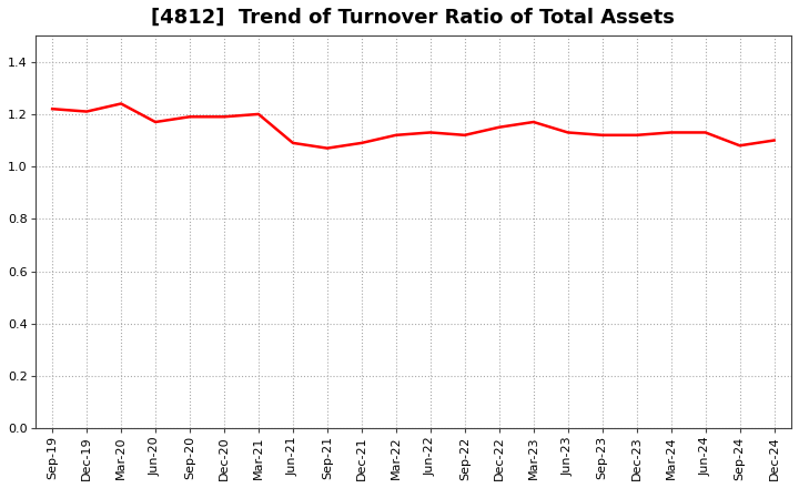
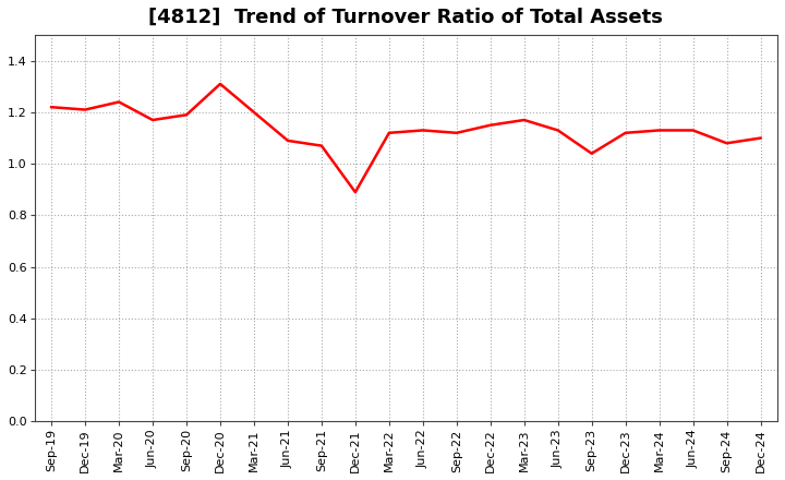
Dec-20: 1.19 -> 1.31
Dec-21: 1.09 -> 0.89
Sep-23: 1.12 -> 1.04
